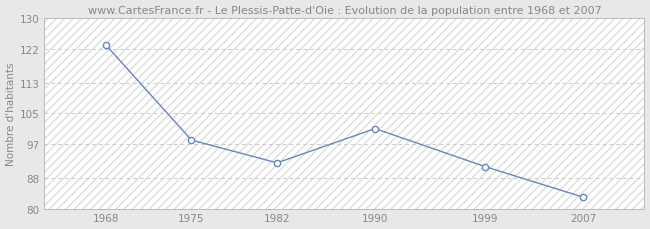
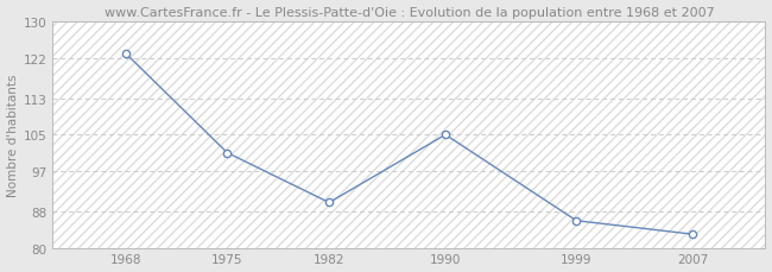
1975: 98 -> 101
1982: 92 -> 90
1990: 101 -> 105
1999: 91 -> 86
